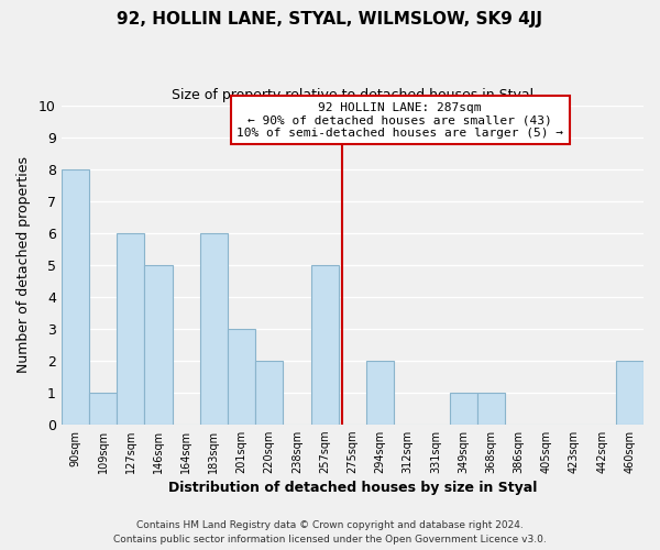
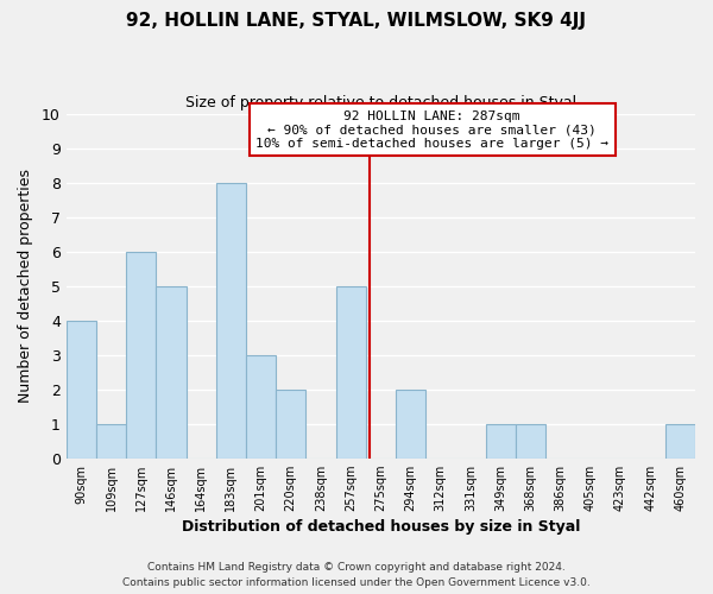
90sqm: 8 -> 4
183sqm: 6 -> 8
460sqm: 2 -> 1
